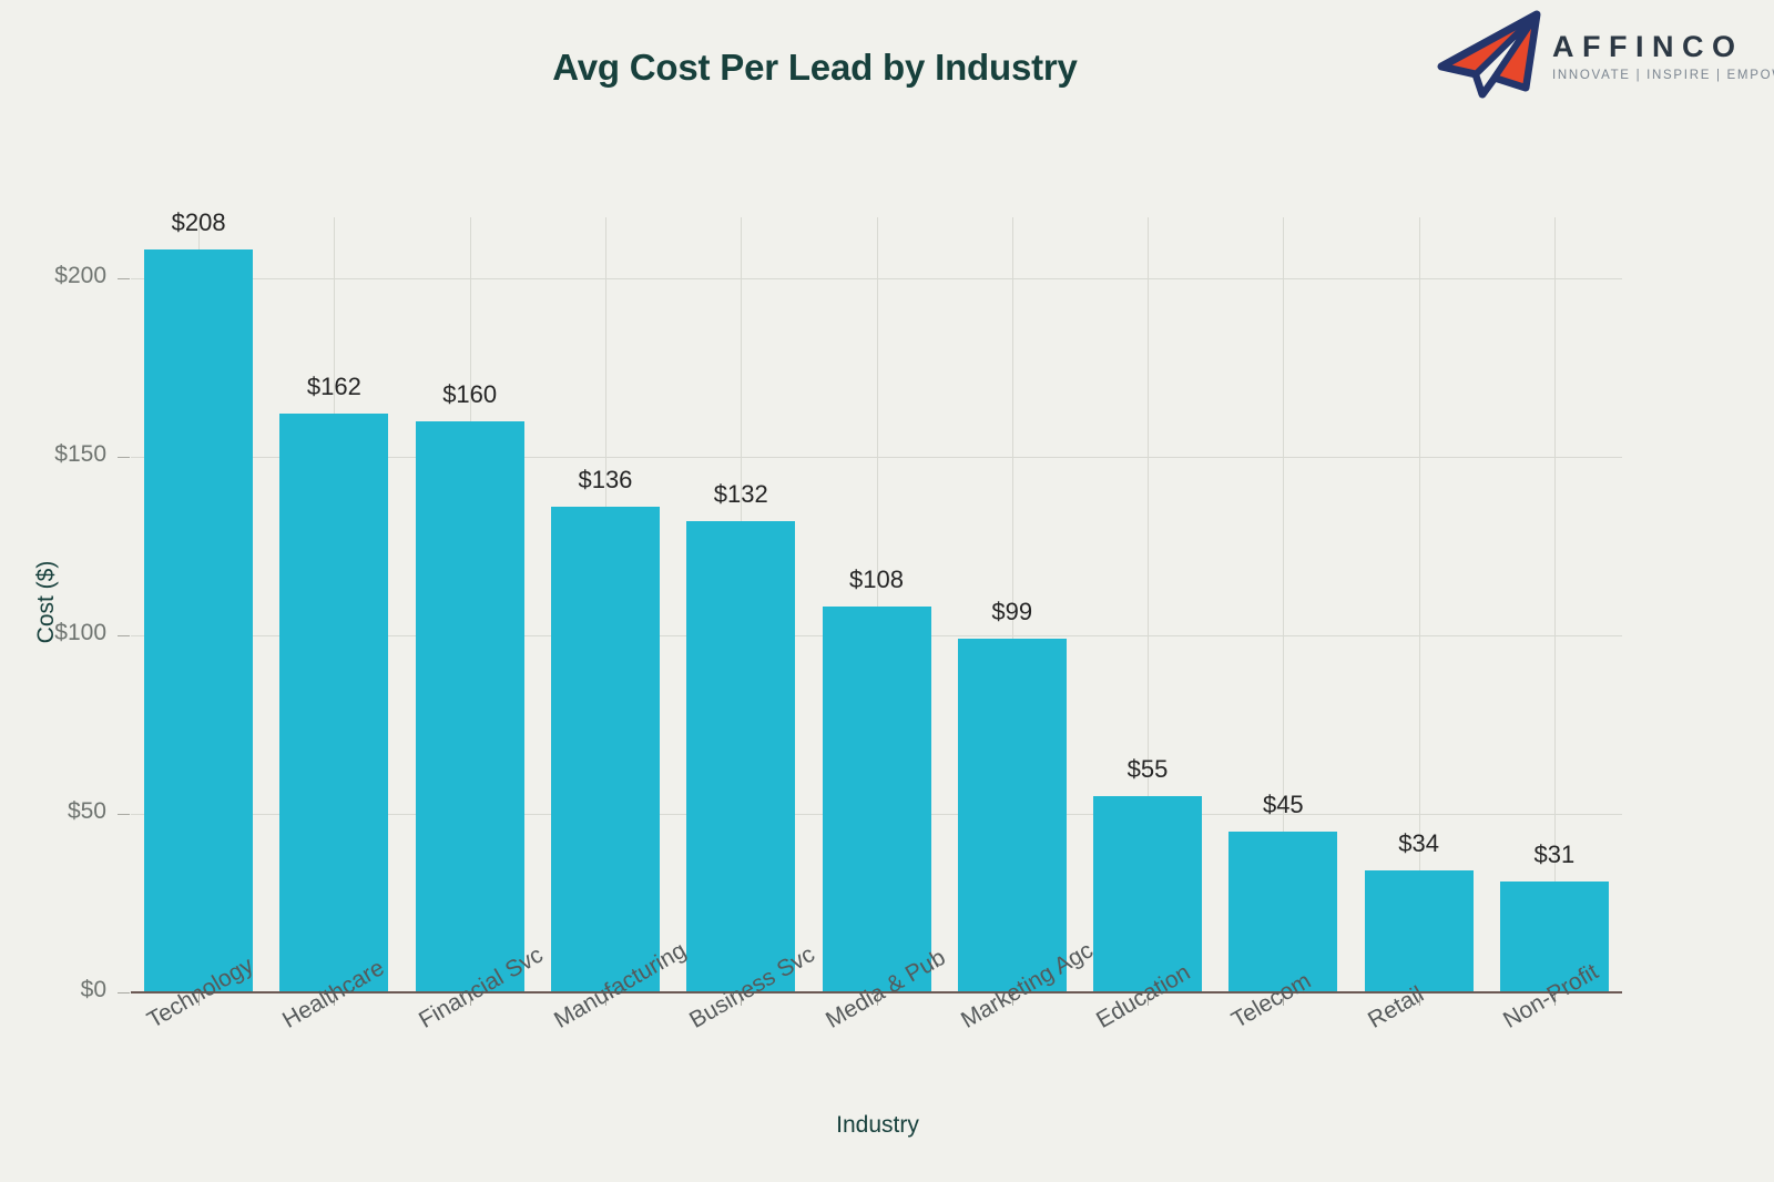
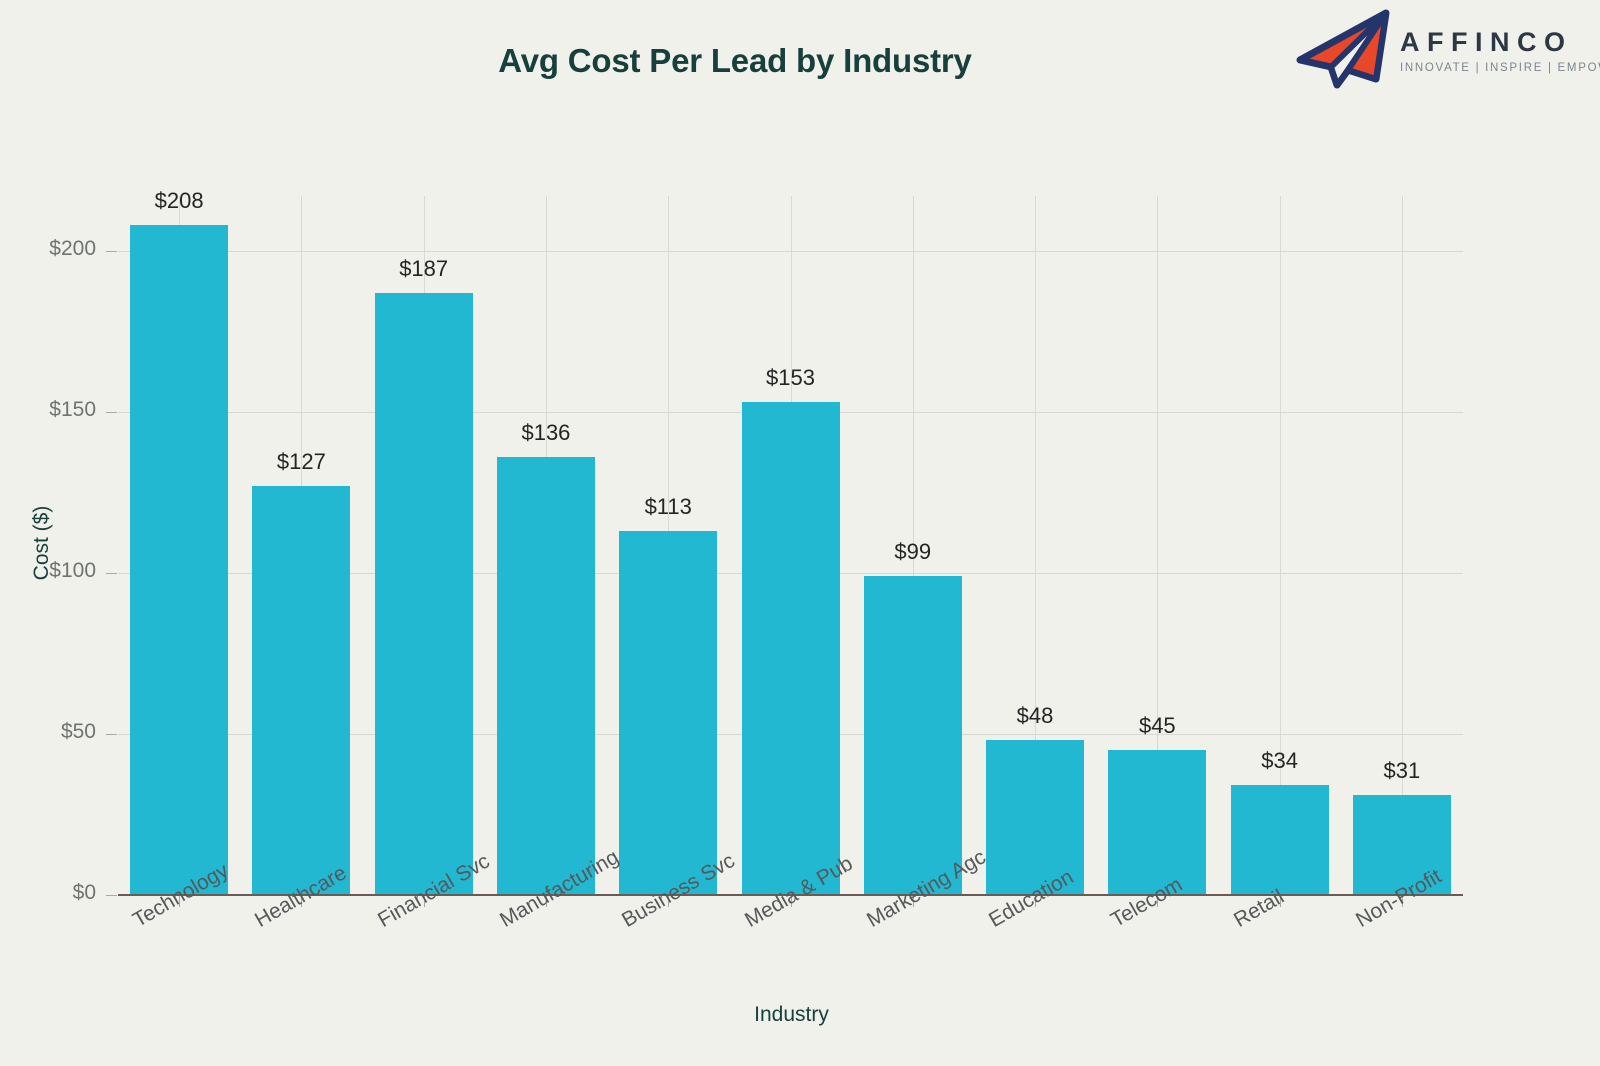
Healthcare: $162 -> $127
Financial Svc: $160 -> $187
Business Svc: $132 -> $113
Media & Pub: $108 -> $153
Education: $55 -> $48
